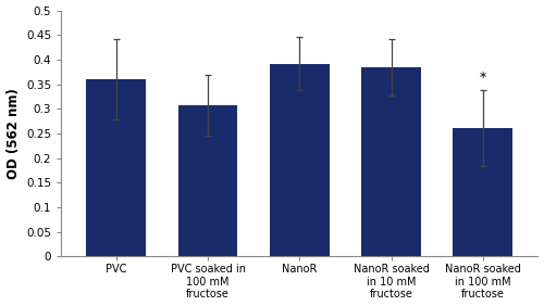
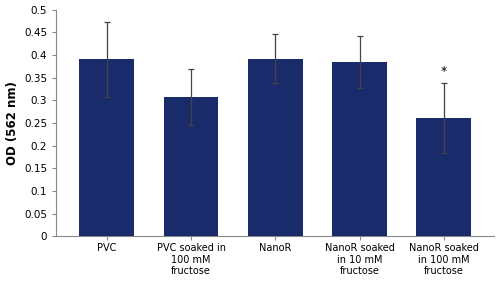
PVC: 0.360 -> 0.390
